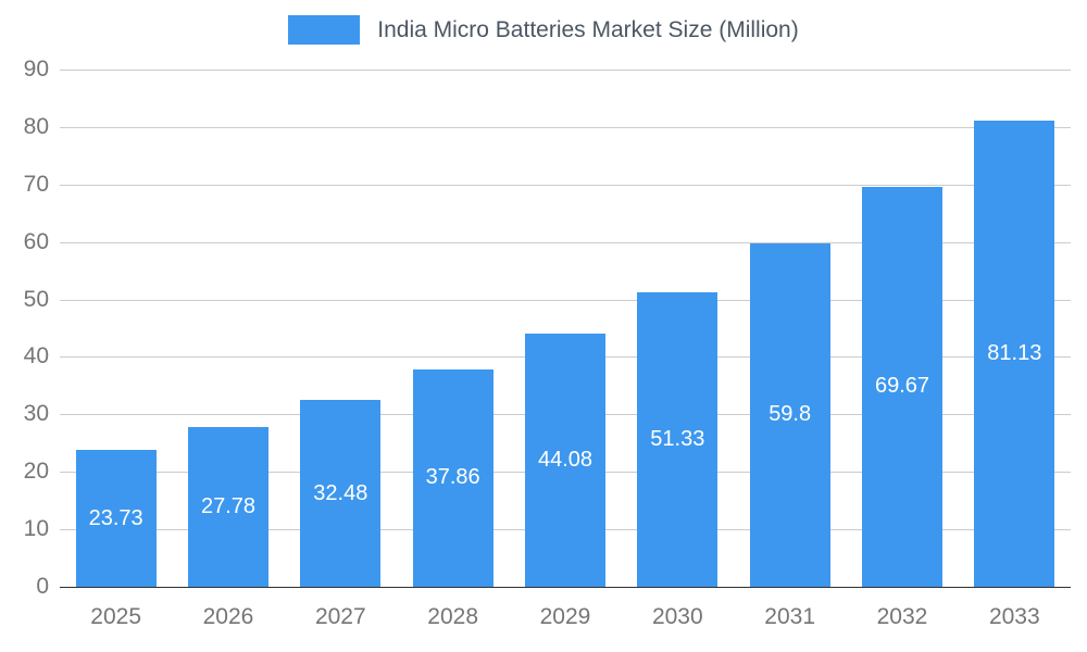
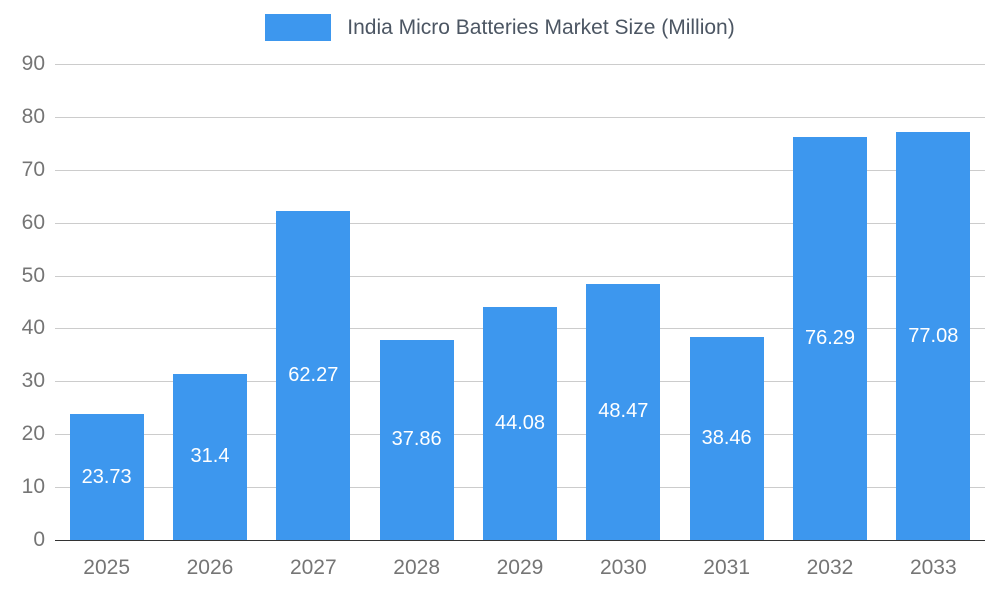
2026: 27.78 -> 31.4
2027: 32.48 -> 62.27
2030: 51.33 -> 48.47
2031: 59.8 -> 38.46
2032: 69.67 -> 76.29
2033: 81.13 -> 77.08
